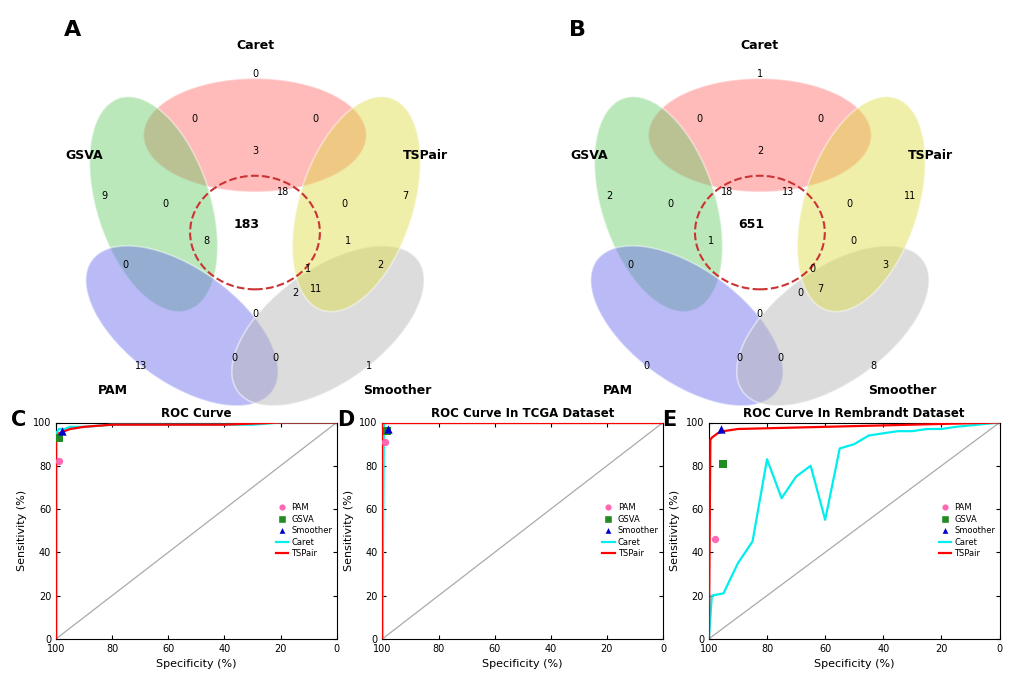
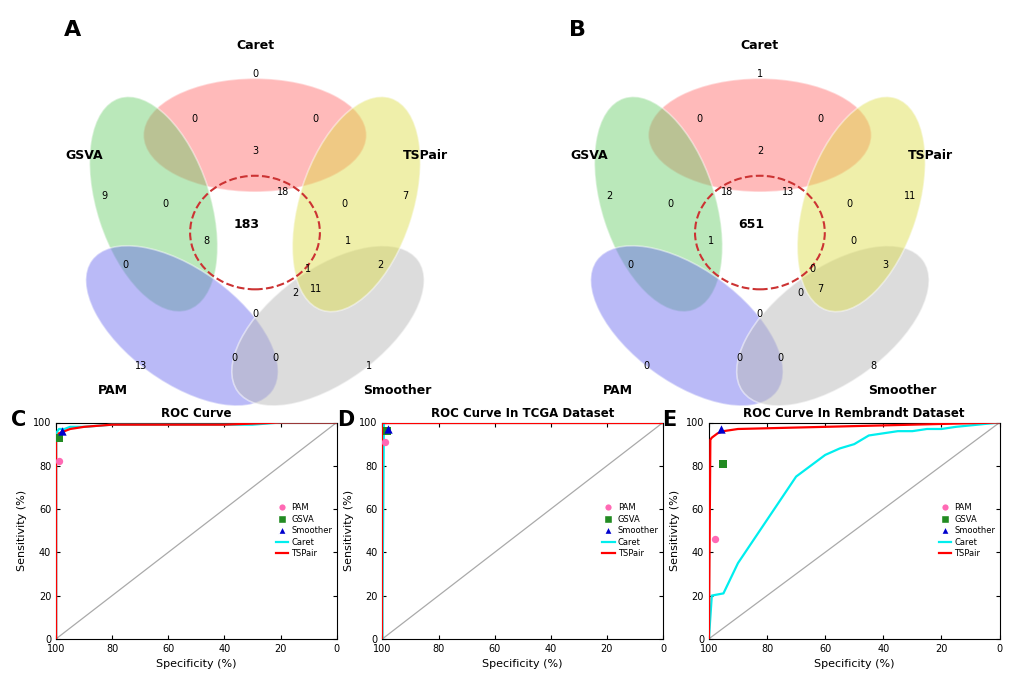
ROC Curve In Rembrandt Dataset/Caret/80: 83 -> 55
ROC Curve In Rembrandt Dataset/Caret/60: 55 -> 85
